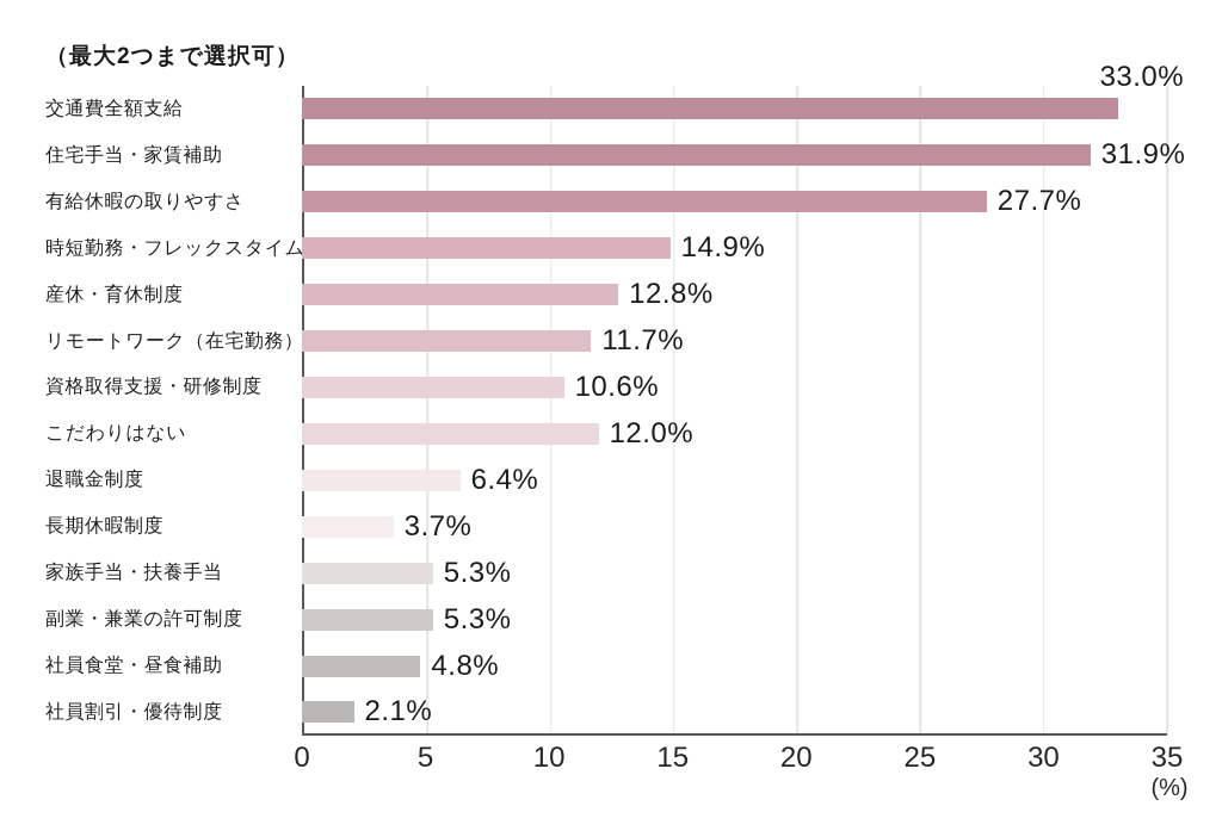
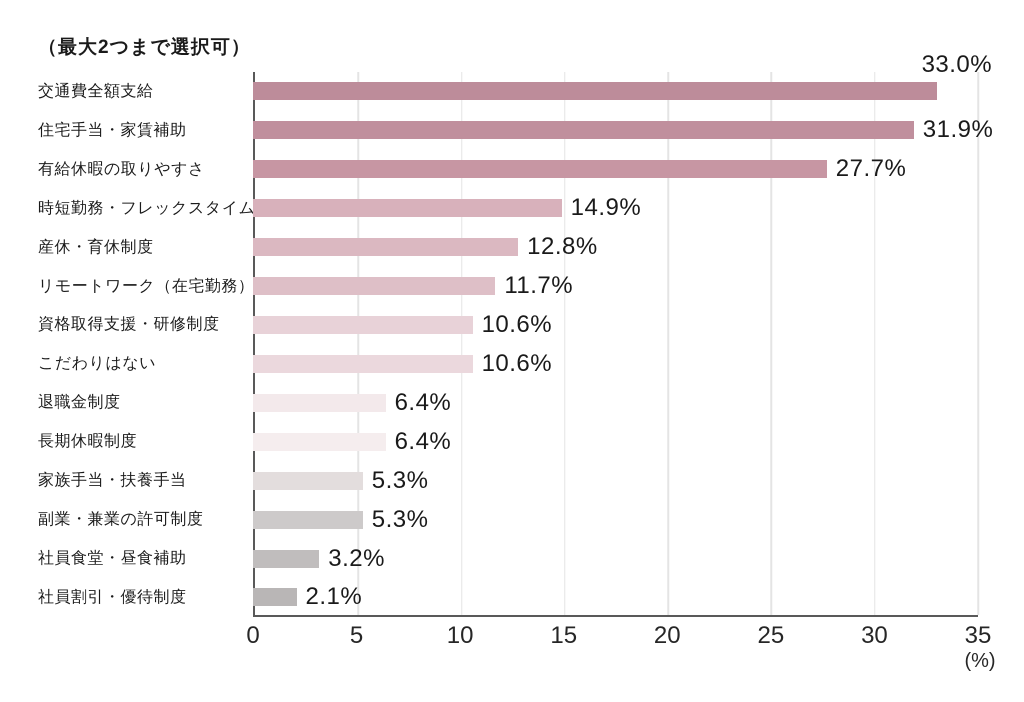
こだわりはない: 12.0% -> 10.6%
長期休暇制度: 3.7% -> 6.4%
社員食堂・昼食補助: 4.8% -> 3.2%
